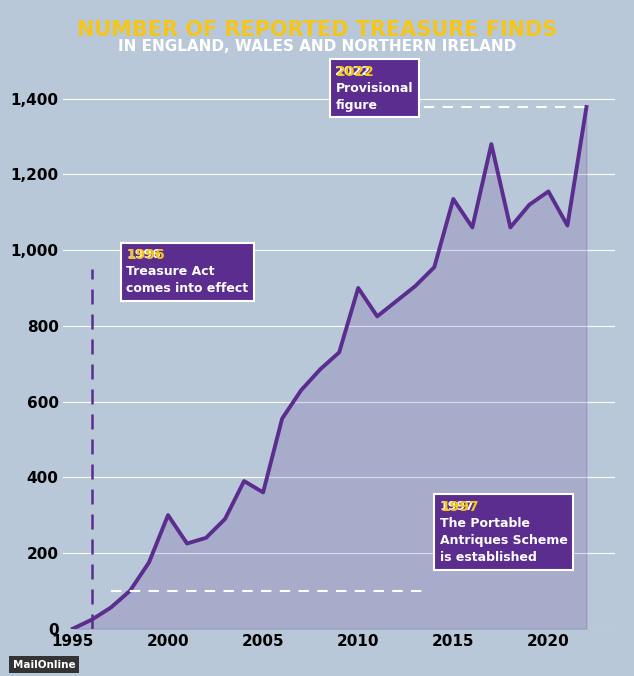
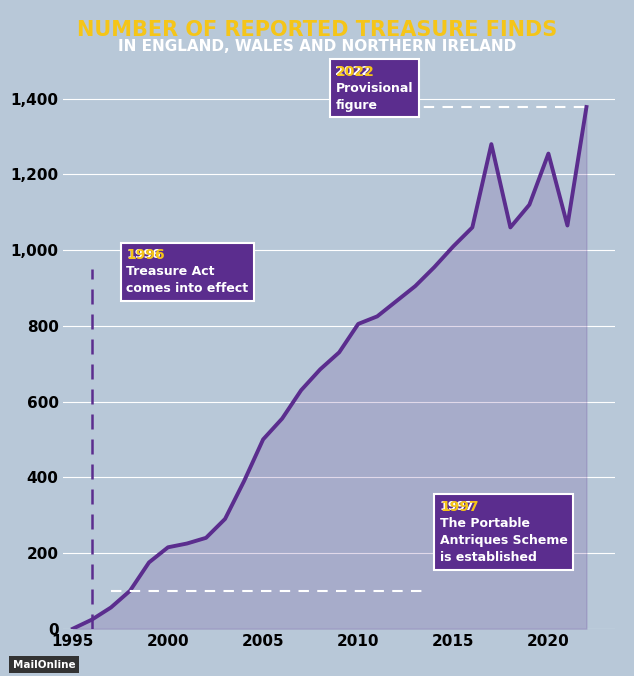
2000: 300 -> 215
2005: 360 -> 500
2010: 900 -> 805
2015: 1,135 -> 1,010
2020: 1,155 -> 1,255
